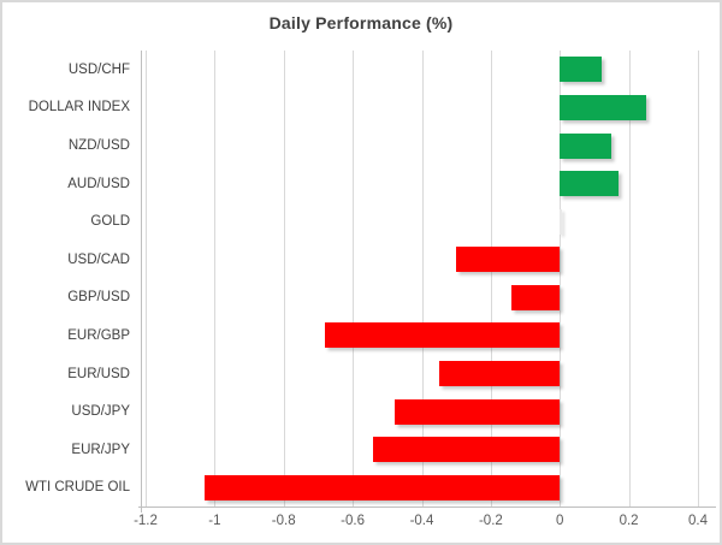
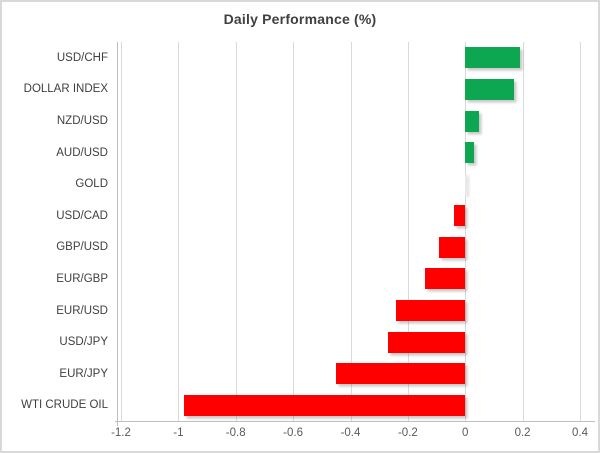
USD/CHF: 0.12 -> 0.19
DOLLAR INDEX: 0.25 -> 0.17
NZD/USD: 0.15 -> 0.05
AUD/USD: 0.17 -> 0.03
USD/CAD: -0.30 -> -0.04
GBP/USD: -0.14 -> -0.09
EUR/GBP: -0.68 -> -0.14
EUR/USD: -0.35 -> -0.24
USD/JPY: -0.48 -> -0.27
EUR/JPY: -0.54 -> -0.45
WTI CRUDE OIL: -1.03 -> -0.98
